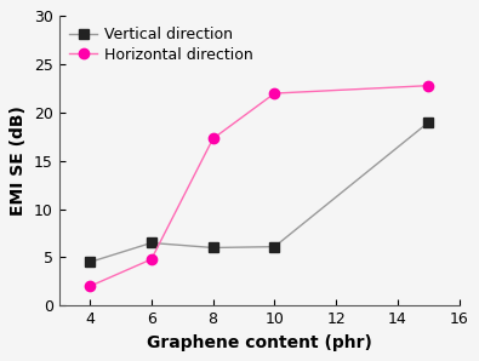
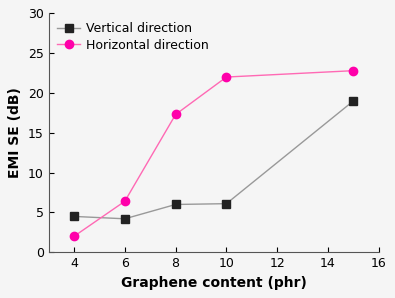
Vertical direction/6: 6.5 -> 4.2
Horizontal direction/6: 4.8 -> 6.4
